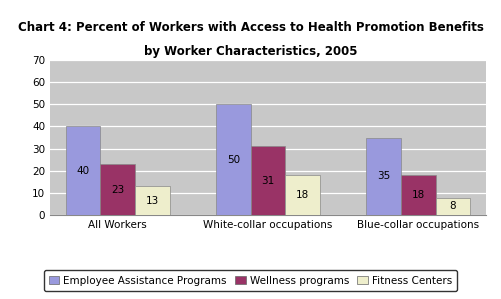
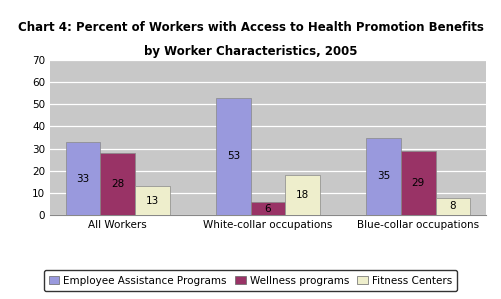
Employee Assistance Programs/All Workers: 40 -> 33
Wellness programs/All Workers: 23 -> 28
Employee Assistance Programs/White-collar occupations: 50 -> 53
Wellness programs/White-collar occupations: 31 -> 6
Wellness programs/Blue-collar occupations: 18 -> 29
